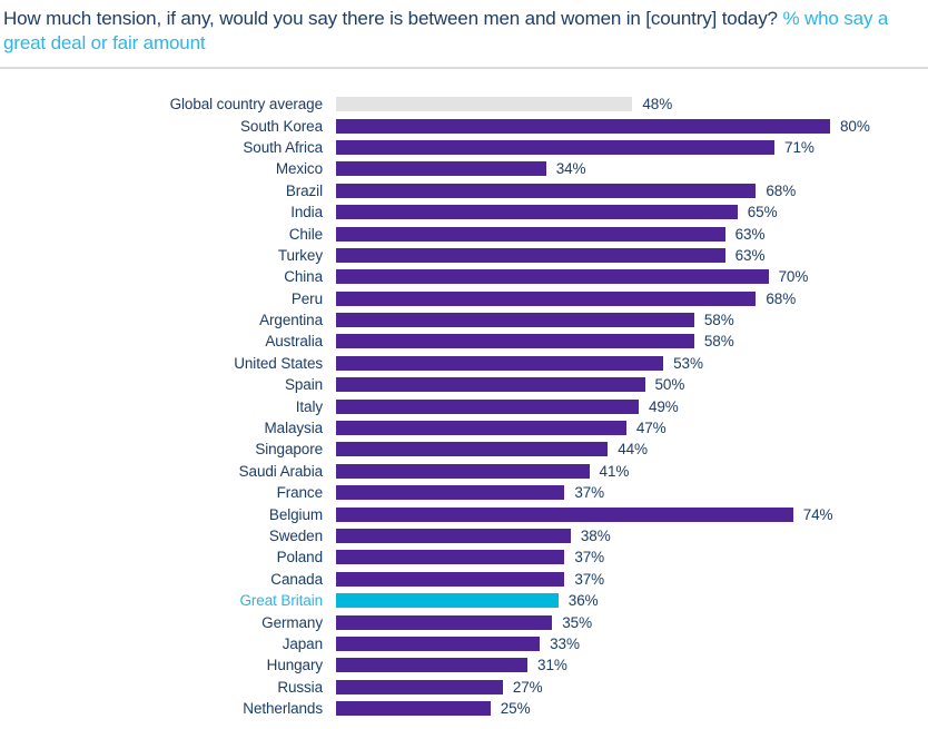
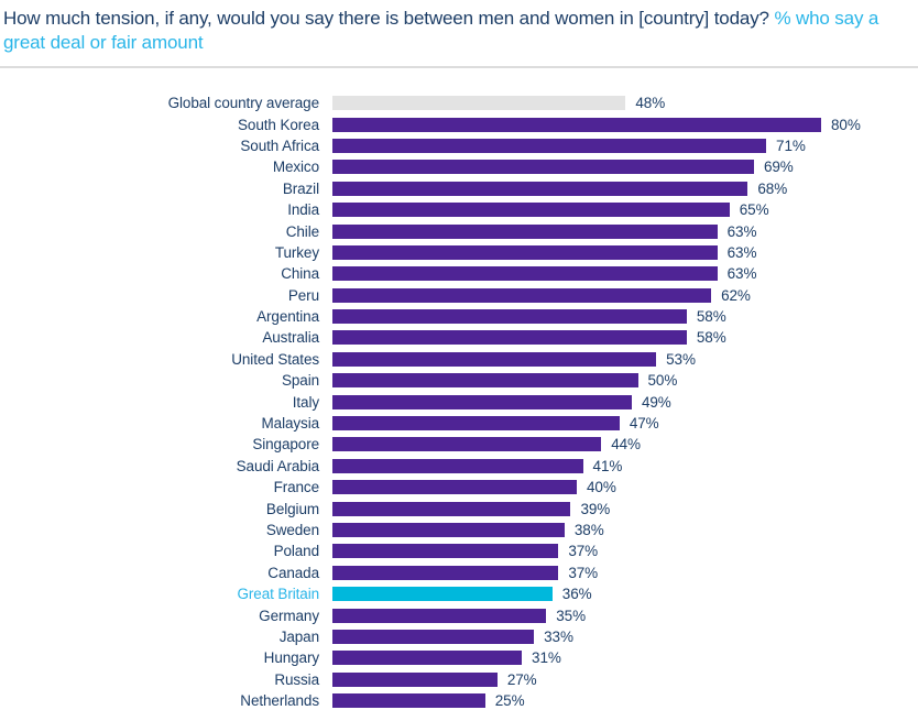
Mexico: 34% -> 69%
China: 70% -> 63%
Peru: 68% -> 62%
France: 37% -> 40%
Belgium: 74% -> 39%
